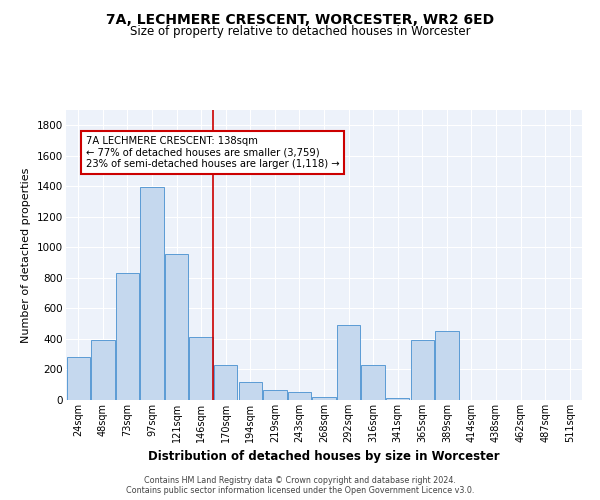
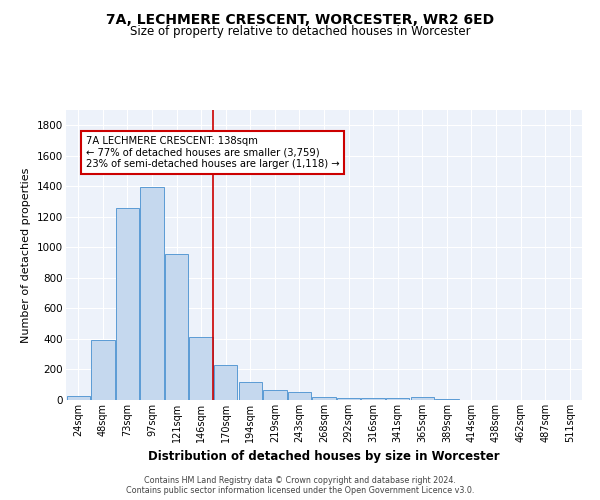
24sqm: 280 -> 20
73sqm: 830 -> 1260
292sqm: 490 -> 10
316sqm: 230 -> 10
365sqm: 390 -> 20
389sqm: 450 -> 0
